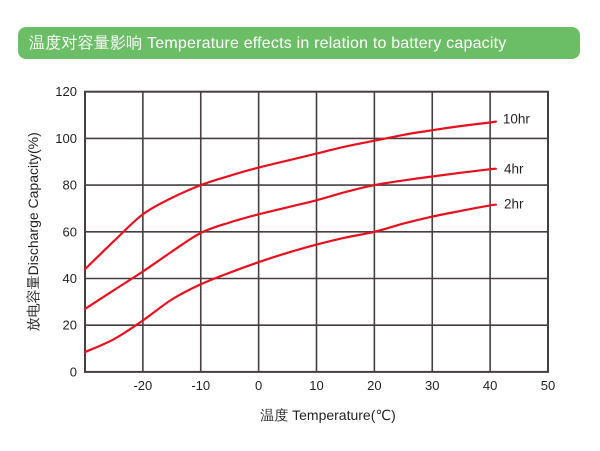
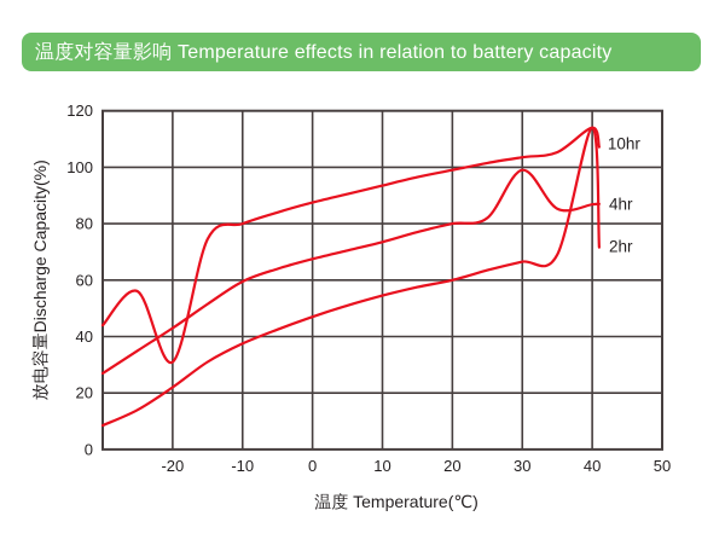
10hr/-20: 68 -> 31
4hr/30: 84 -> 99
10hr/40: 107 -> 114
2hr/40: 71 -> 114
